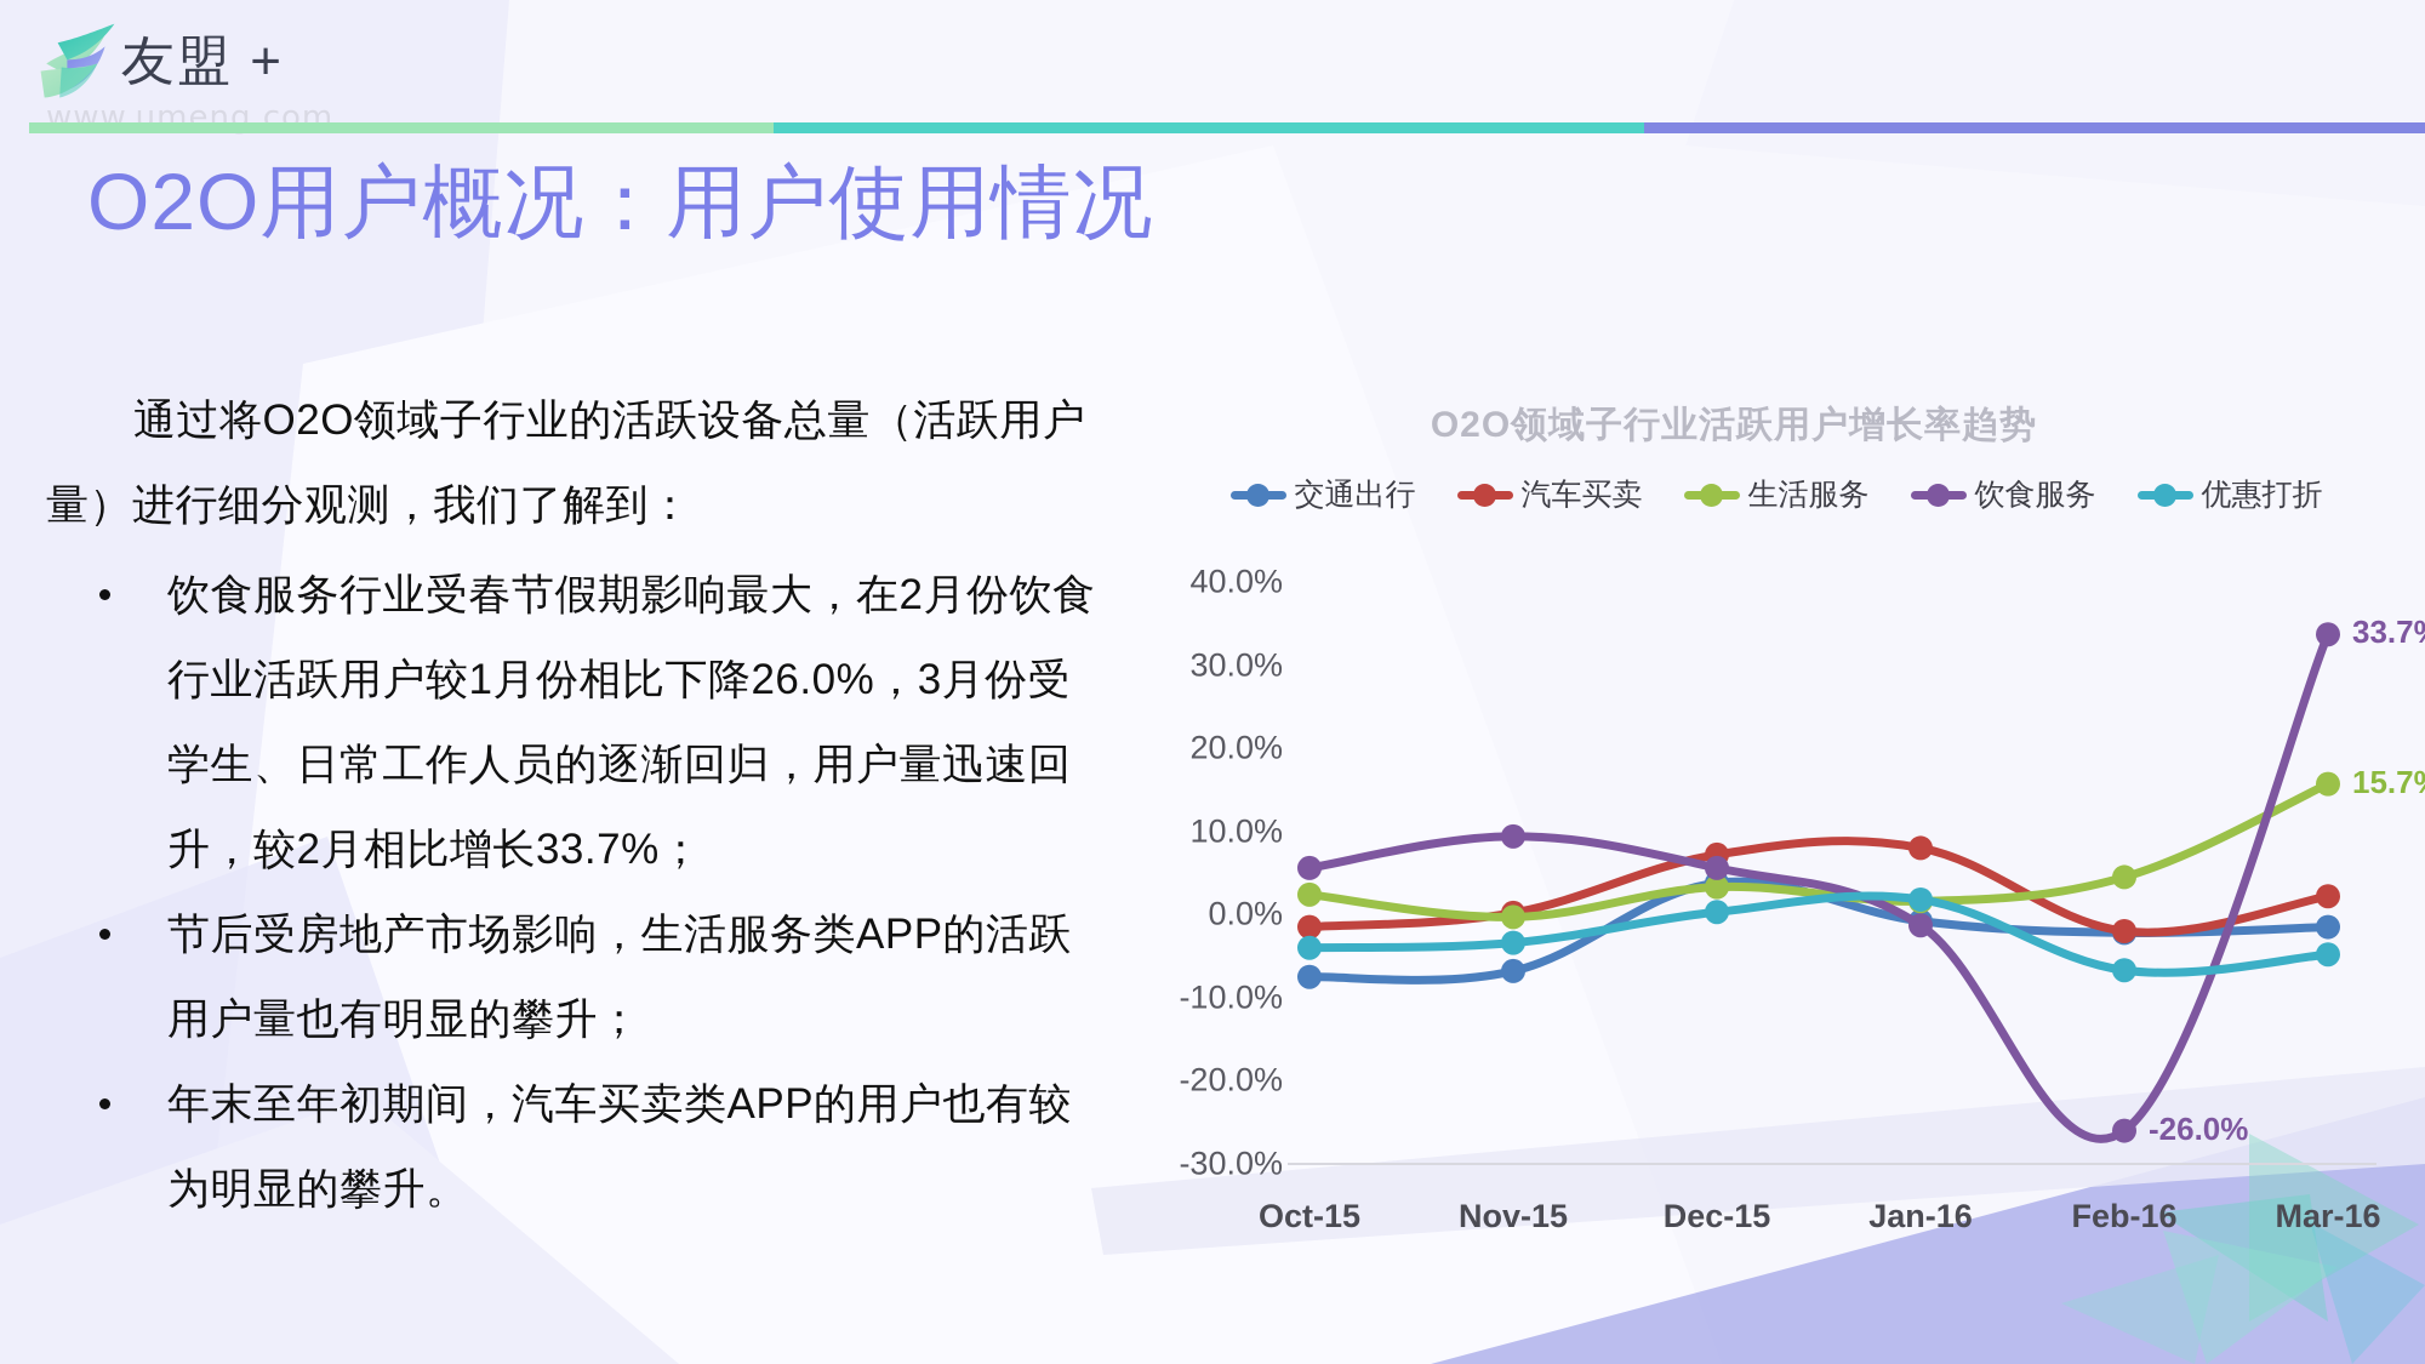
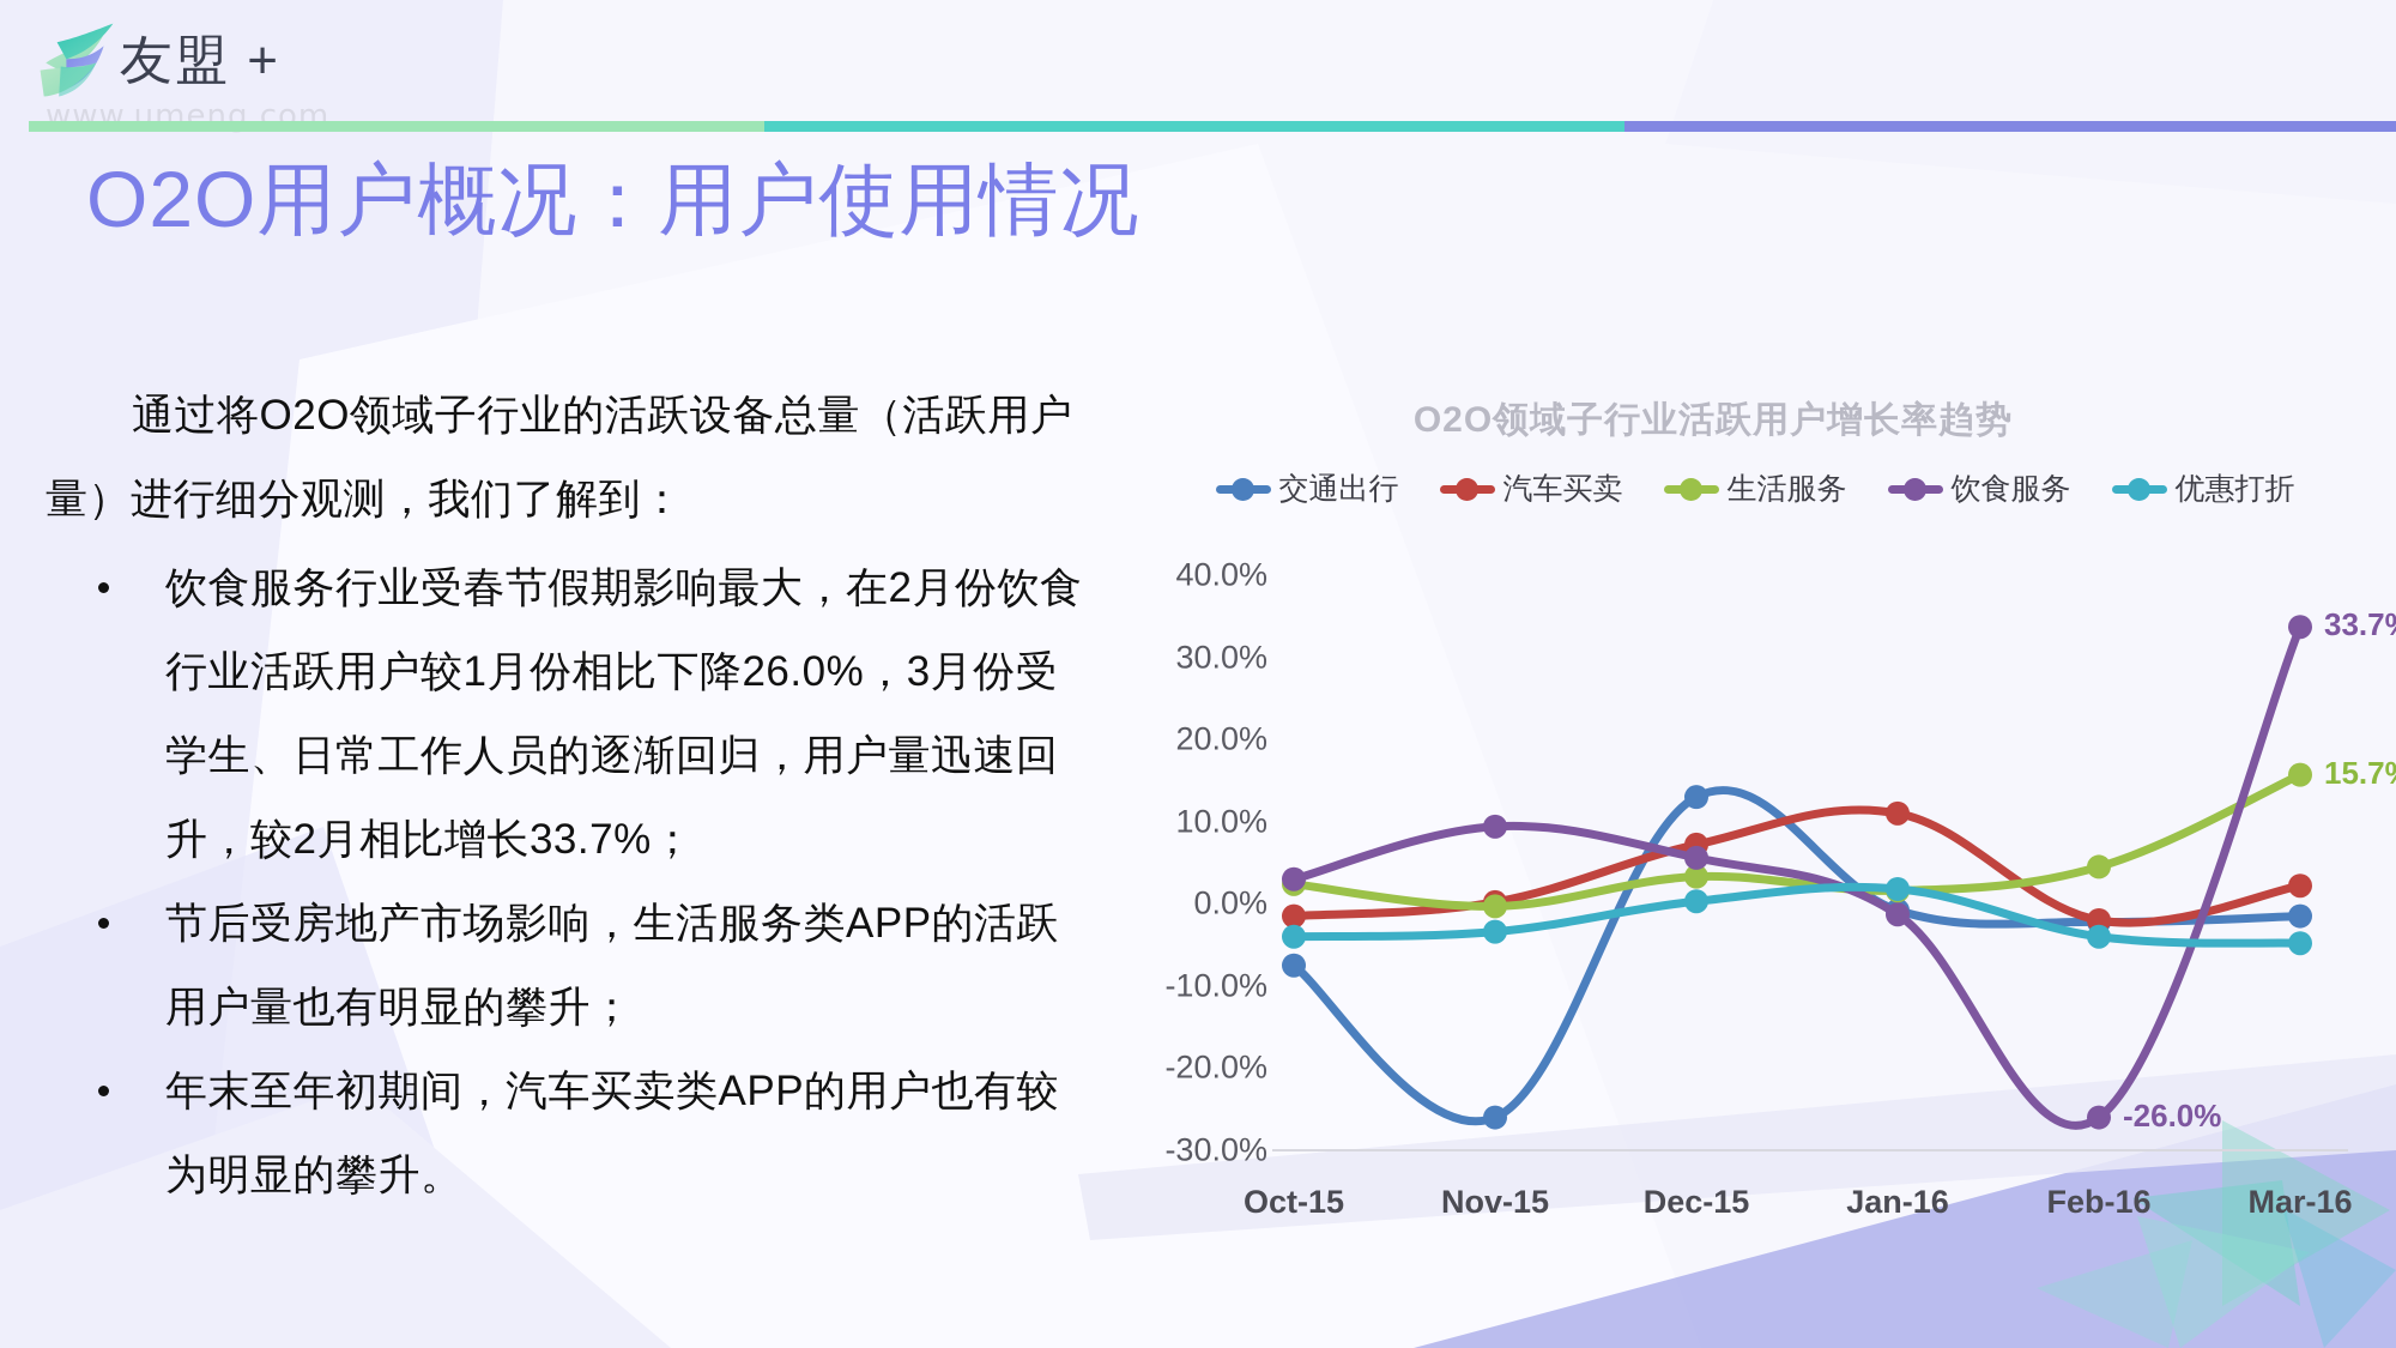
饮食服务/Oct-15: 6% -> 3%
交通出行/Nov-15: -7% -> -26%
交通出行/Dec-15: 4% -> 13%
汽车买卖/Jan-16: 8% -> 11%
优惠打折/Feb-16: -7% -> -4%
